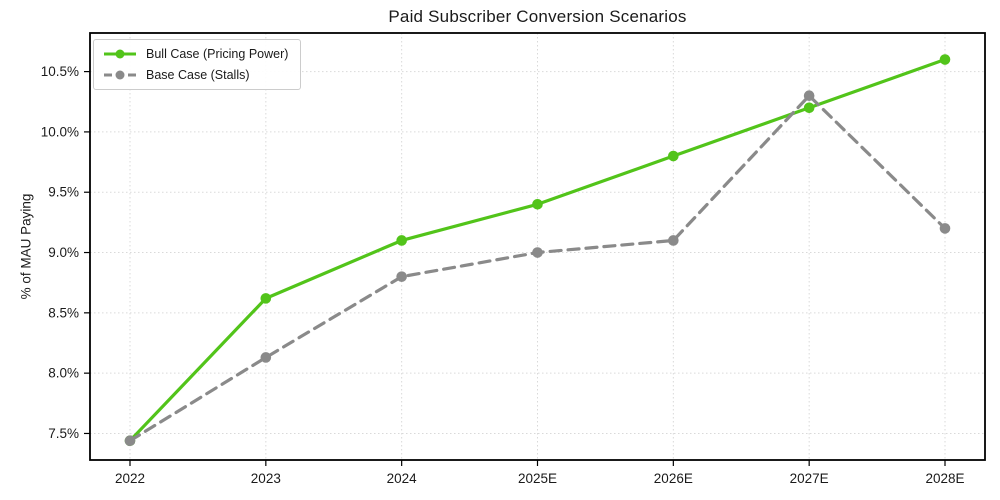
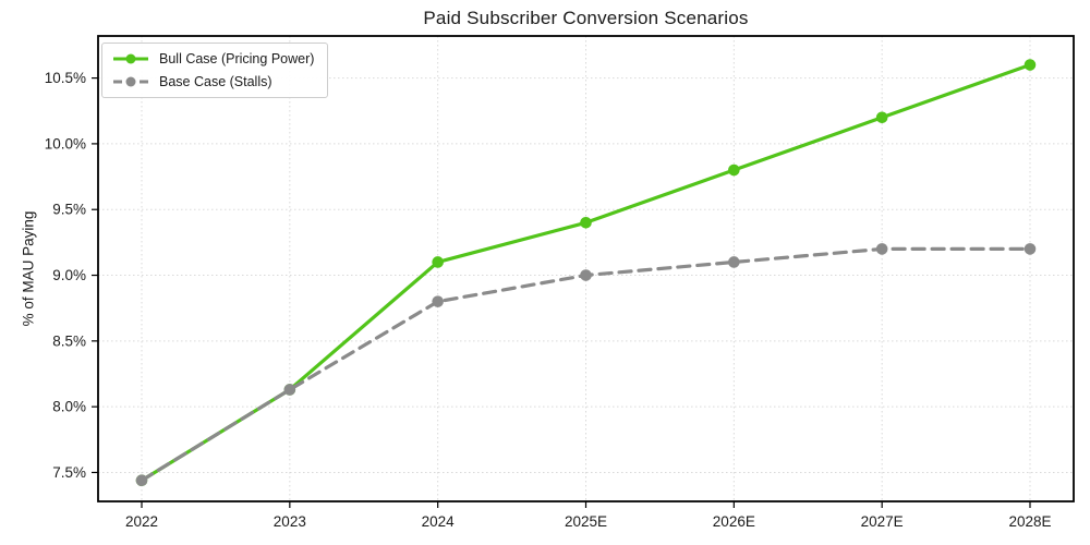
Bull Case (Pricing Power)/2023: 8.62% -> 8.13%
Base Case (Stalls)/2027E: 10.30% -> 9.20%
